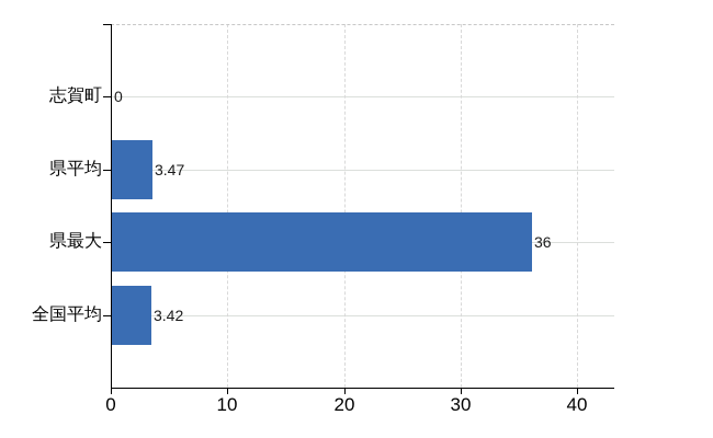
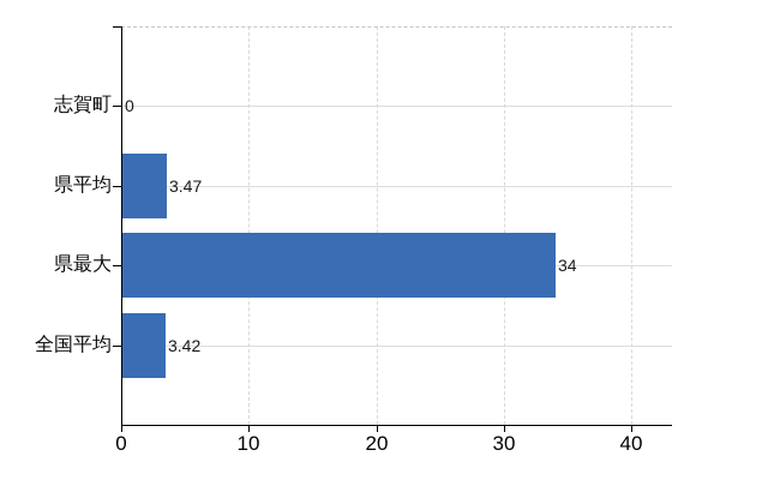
県最大: 36 -> 34
